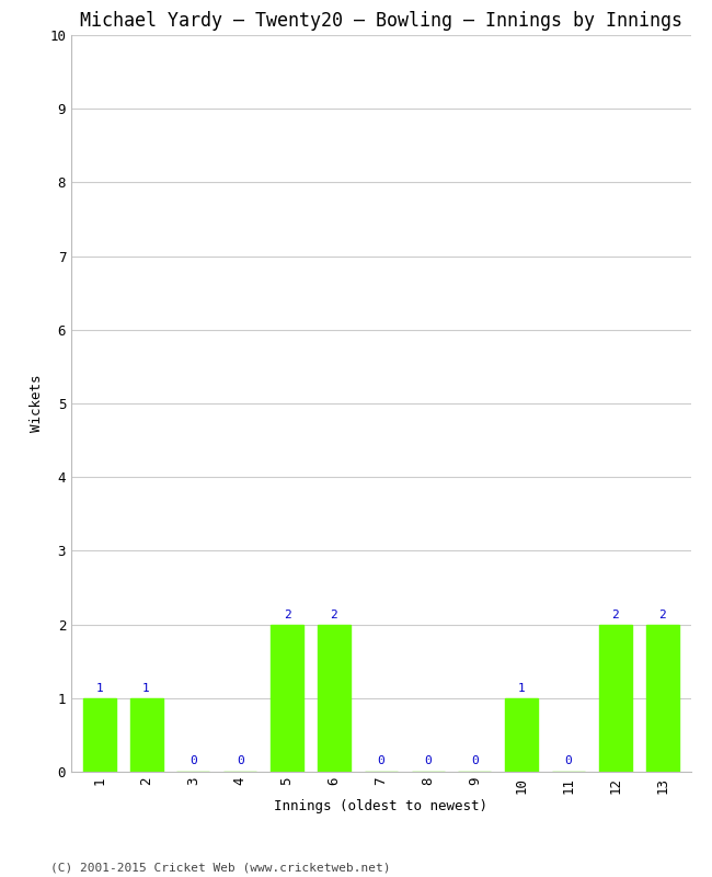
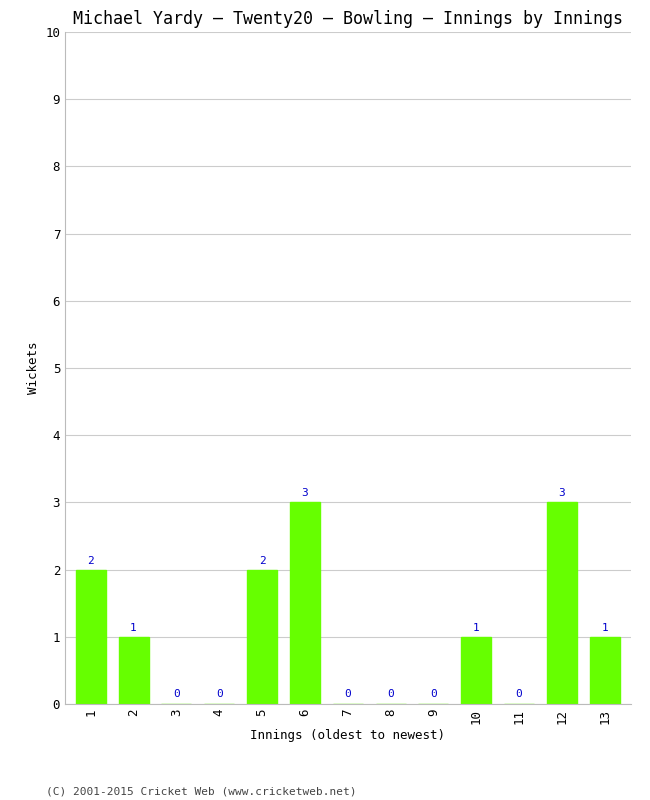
1: 1 -> 2
6: 2 -> 3
12: 2 -> 3
13: 2 -> 1
